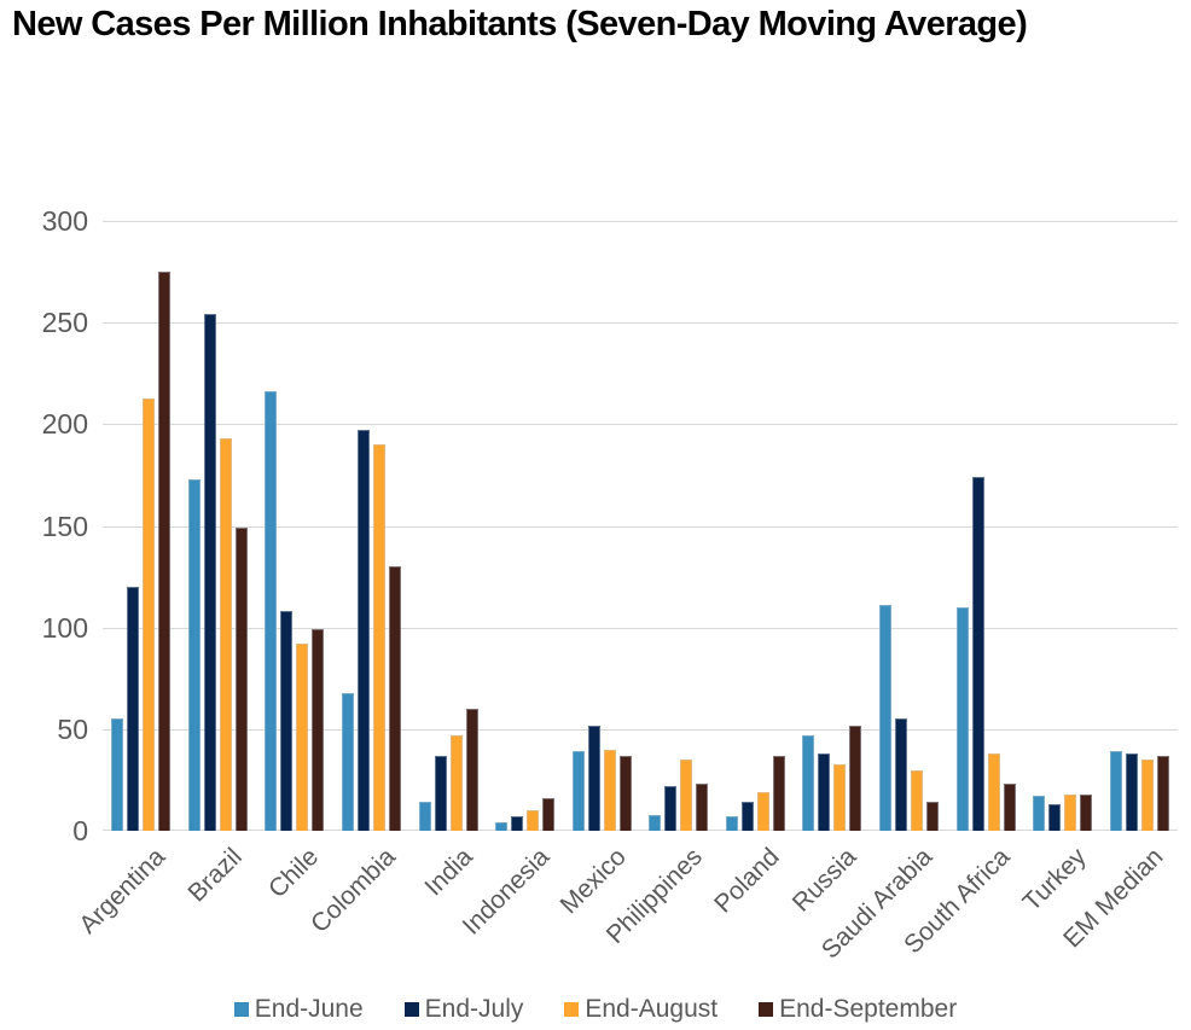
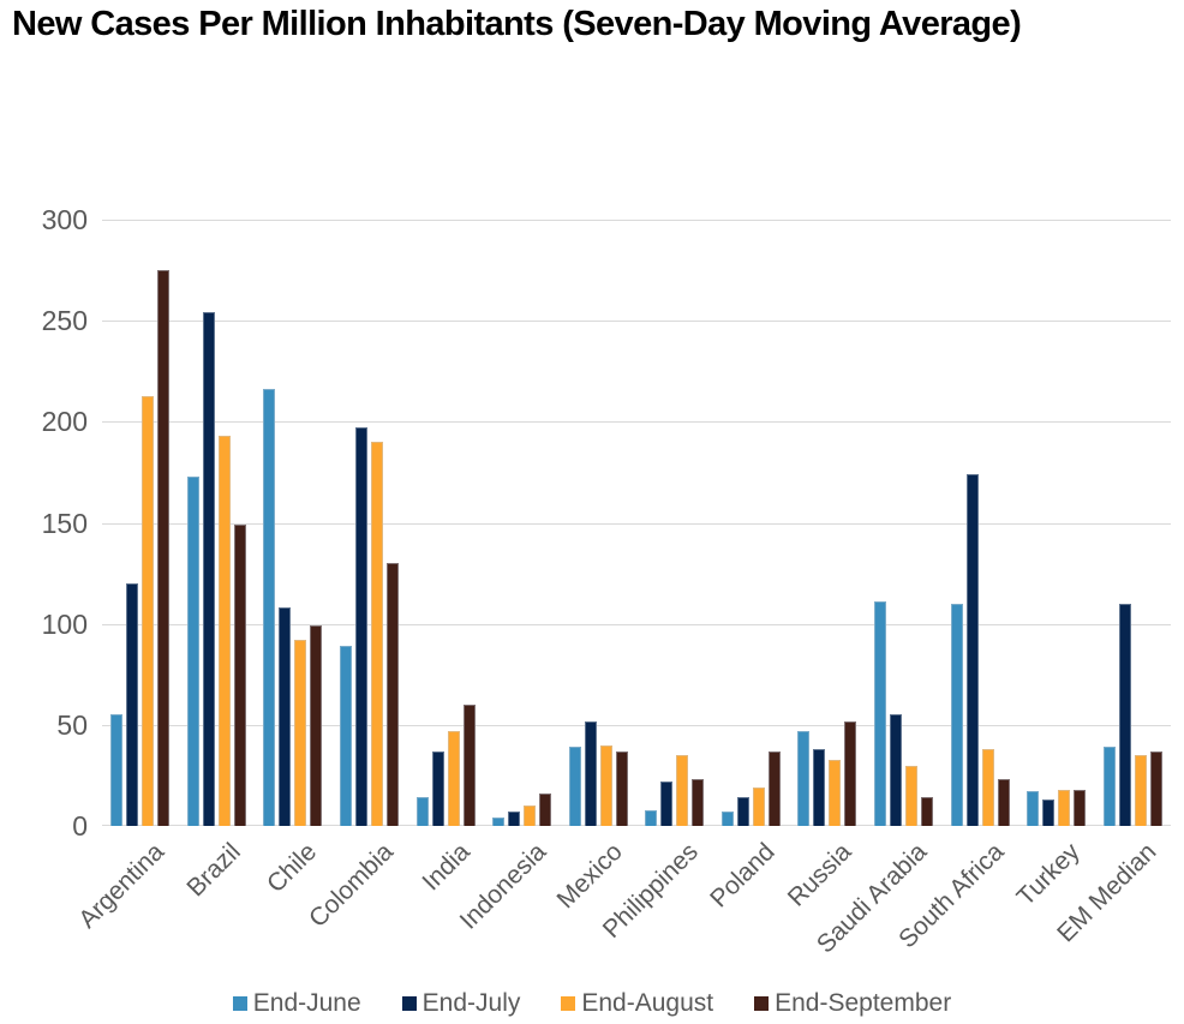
End-June/Colombia: 68 -> 89
End-July/EM Median: 38 -> 110
